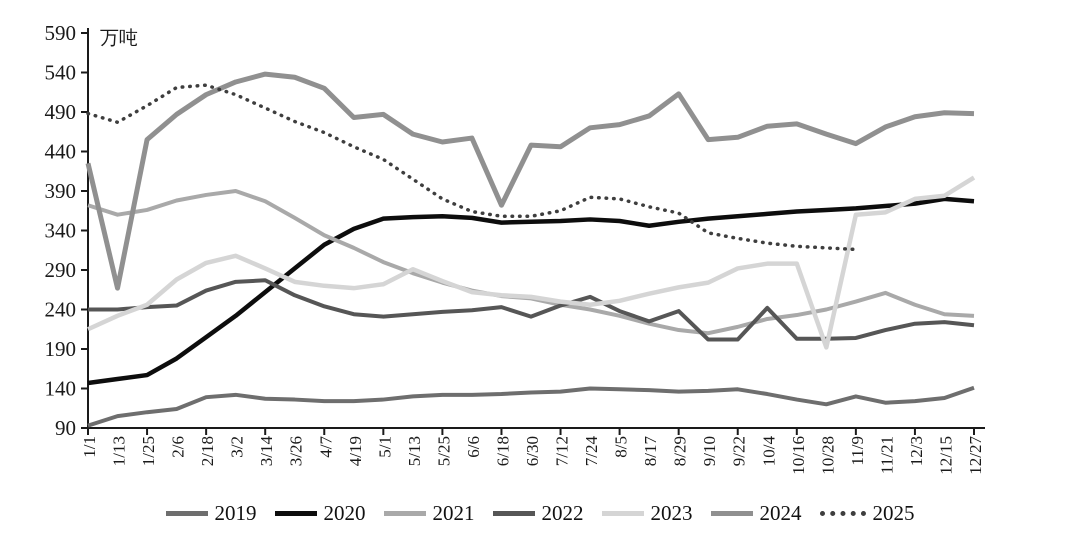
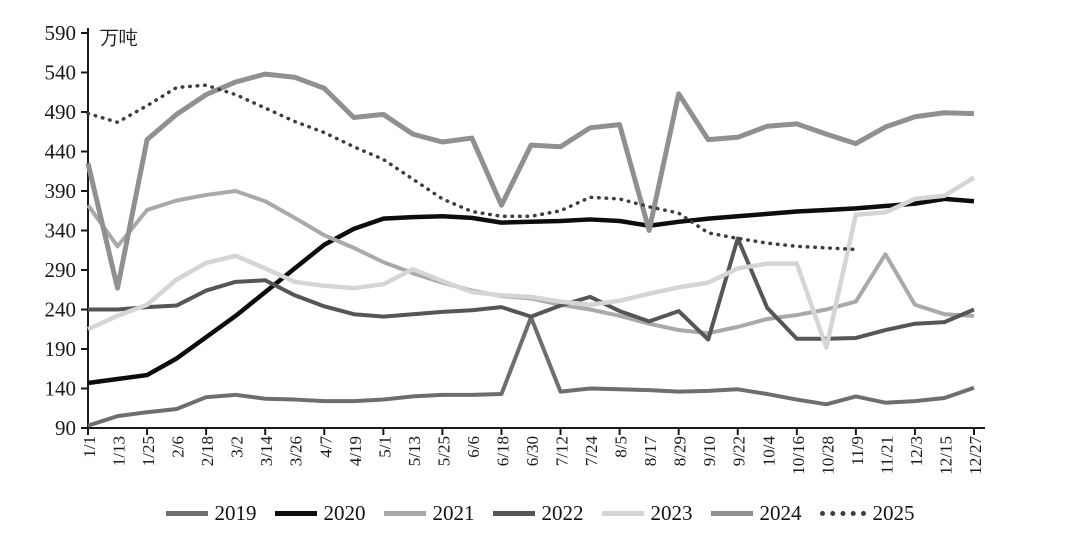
2021/1/13: 360 -> 320
2019/6/30: 140 -> 230
2024/8/17: 480 -> 340
2022/9/22: 200 -> 330
2021/11/21: 260 -> 310
2022/12/27: 220 -> 240
